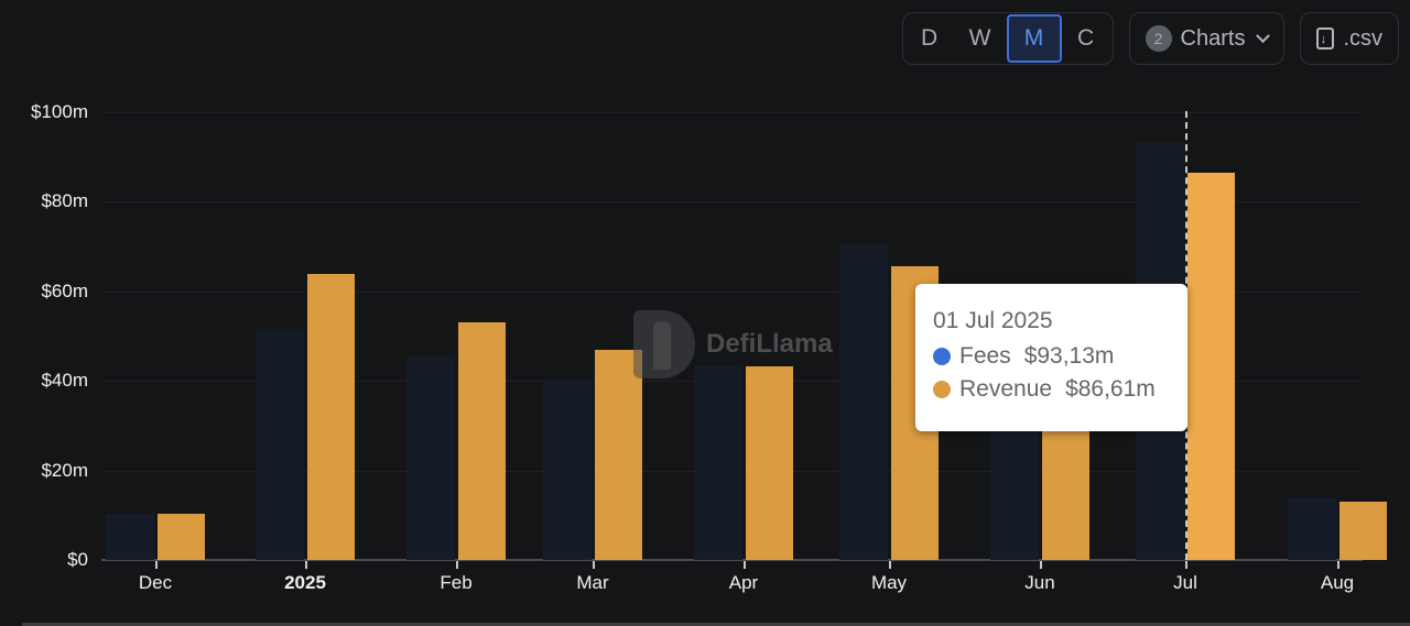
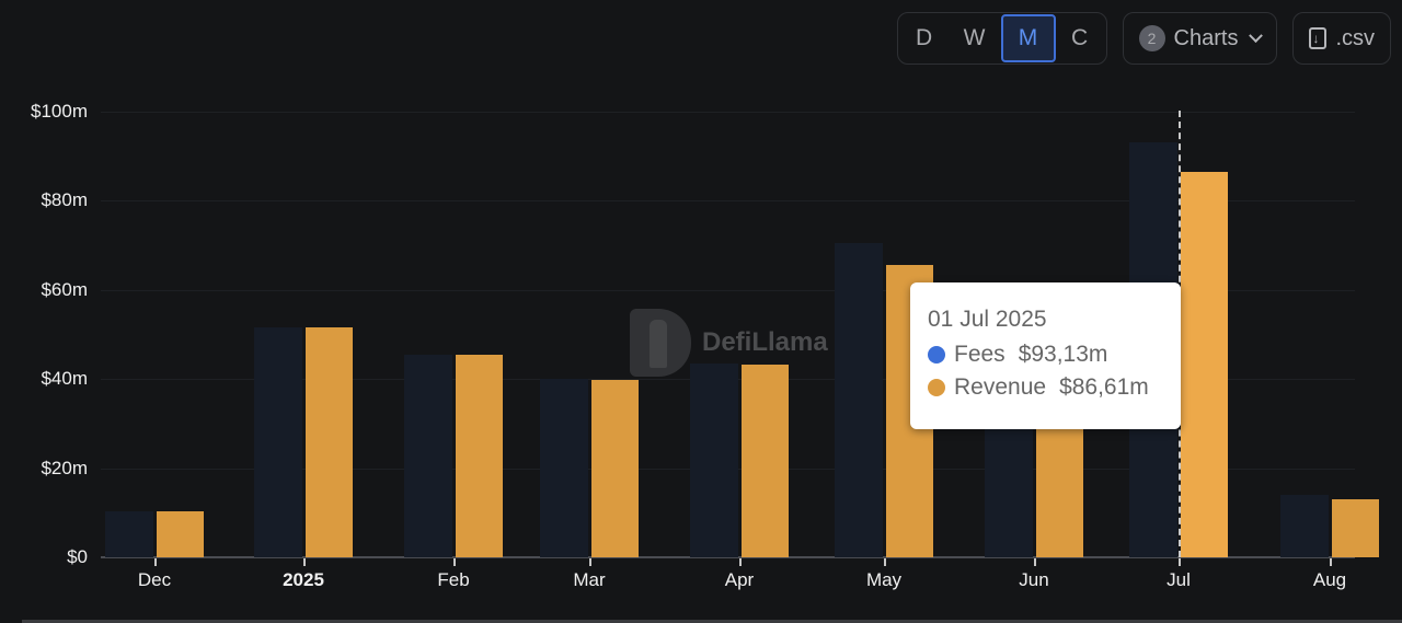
Revenue/2025: $64m -> $52m
Revenue/Feb: $53m -> $46m
Revenue/Mar: $47m -> $40m
